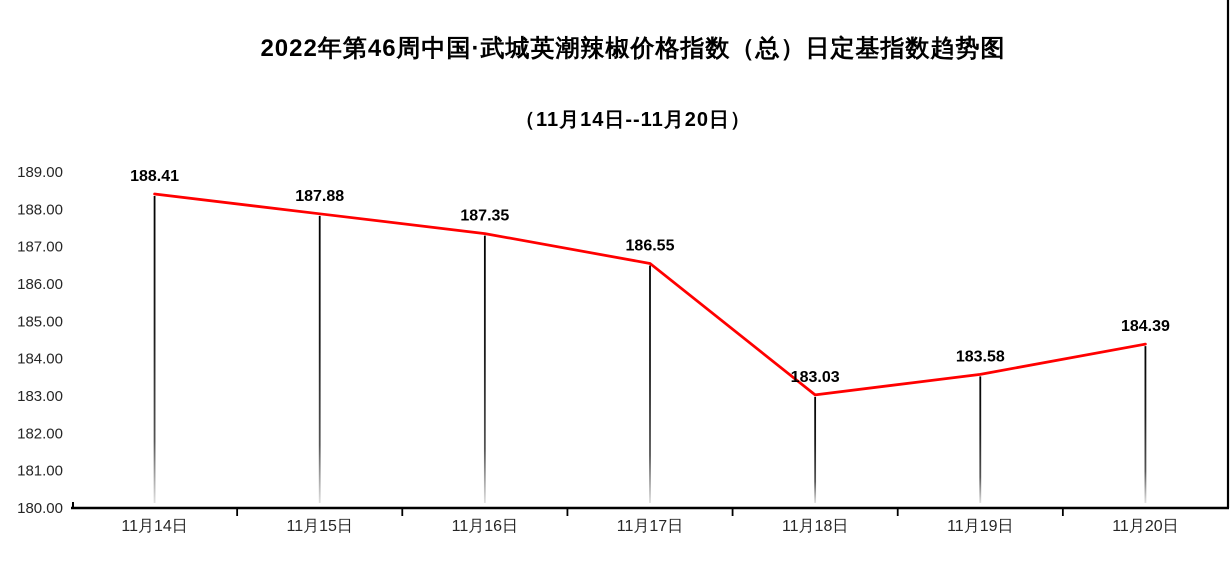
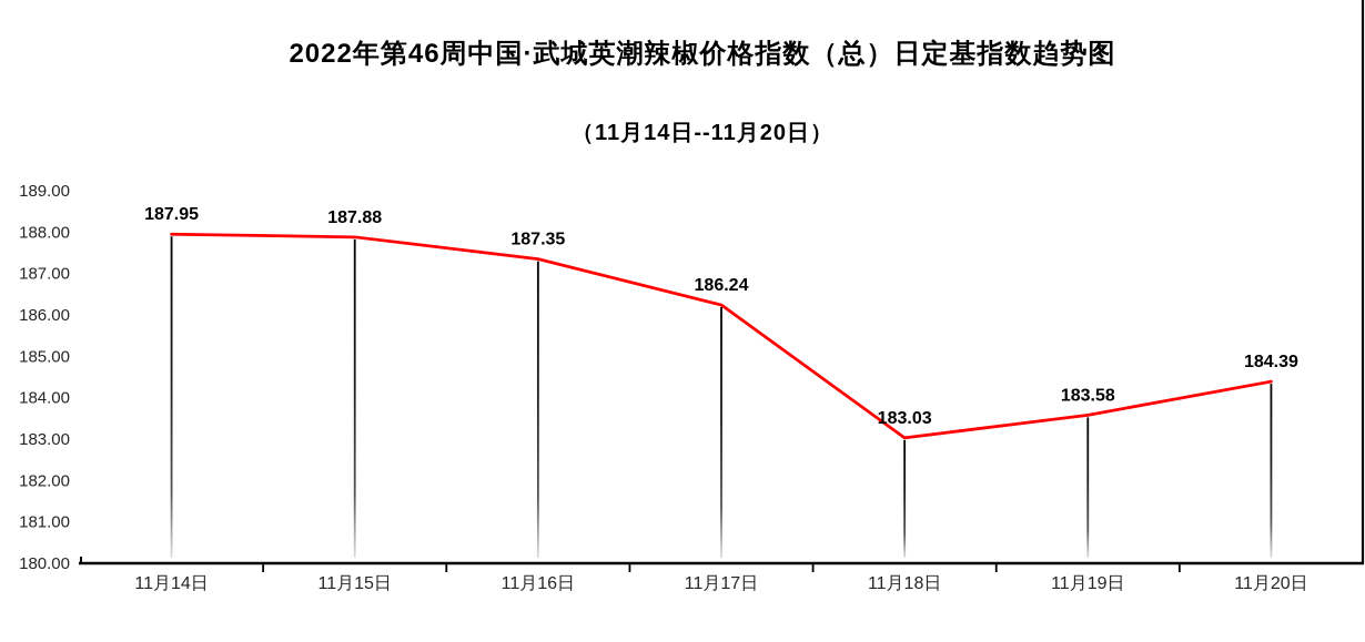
11月14日: 188.41 -> 187.95
11月17日: 186.55 -> 186.24
